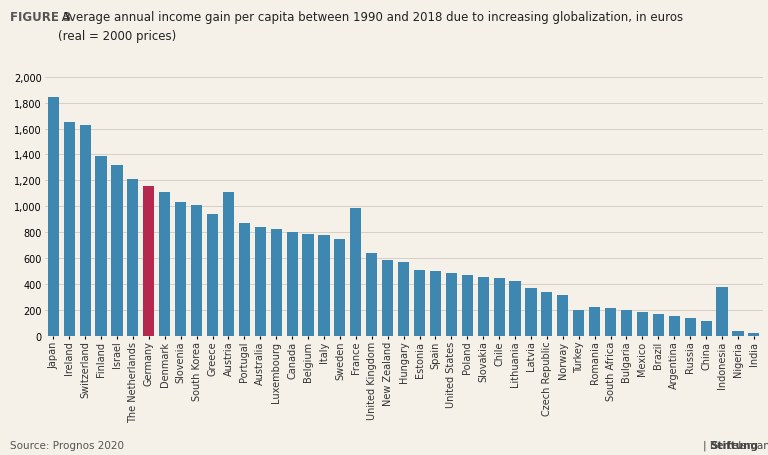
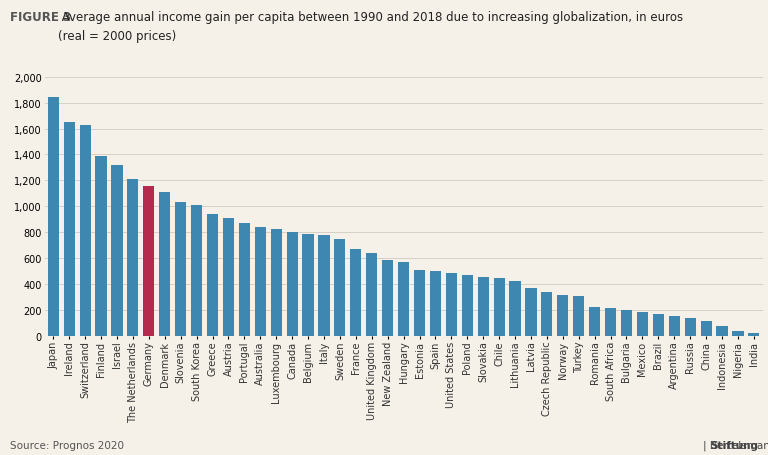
Austria: 1,110 -> 920
France: 990 -> 670
Turkey: 200 -> 320
Indonesia: 380 -> 80
